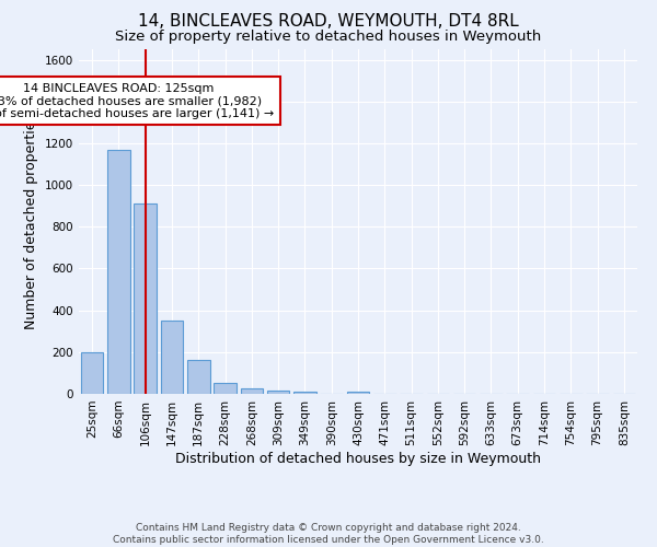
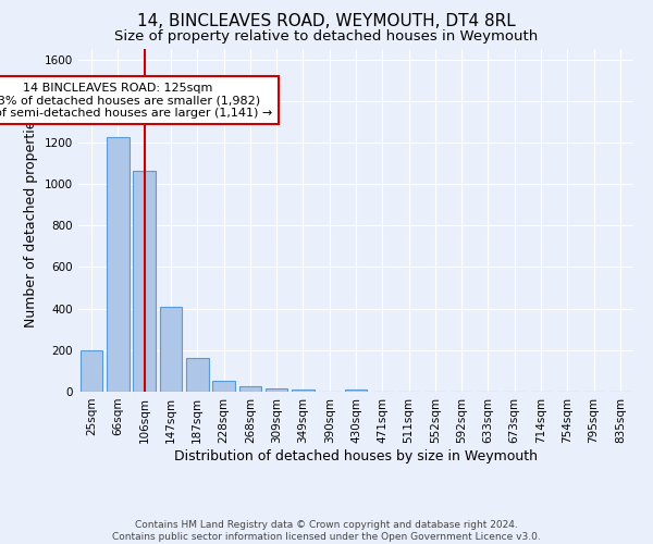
66sqm: 1170 -> 1220
106sqm: 910 -> 1060
147sqm: 350 -> 410
